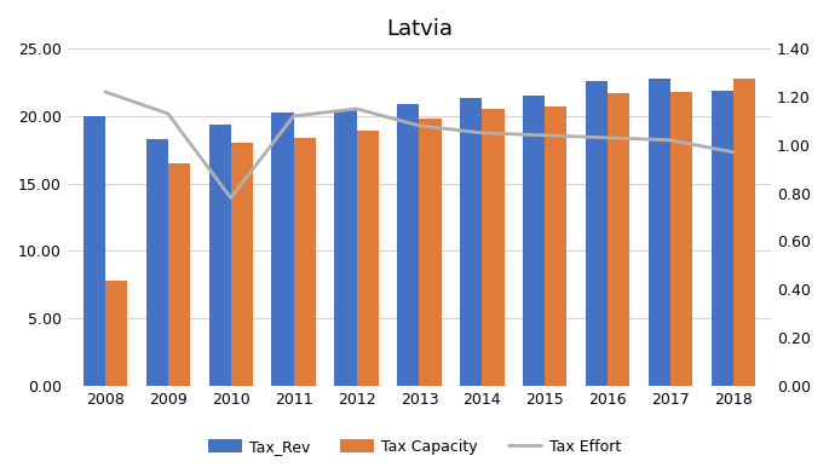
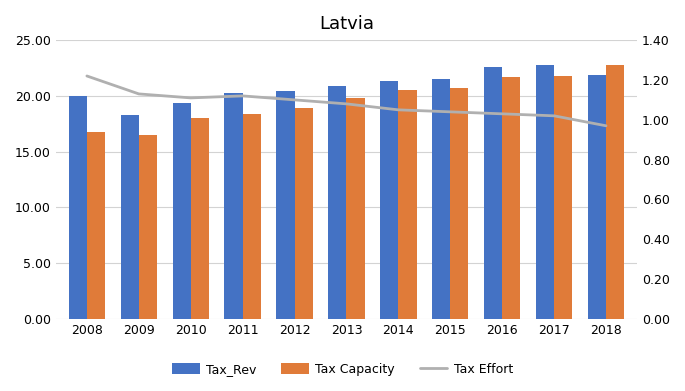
Tax Capacity/2008: 7.8 -> 16.8
Tax Effort/2010: 0.78 -> 1.11
Tax Effort/2012: 1.15 -> 1.10
